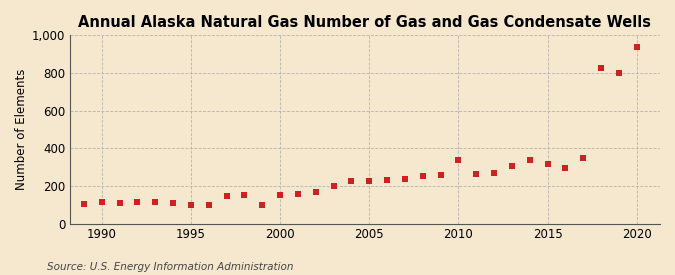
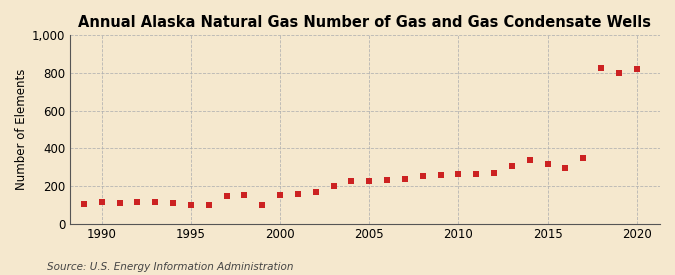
2010: 340 -> 260
2020: 940 -> 820
